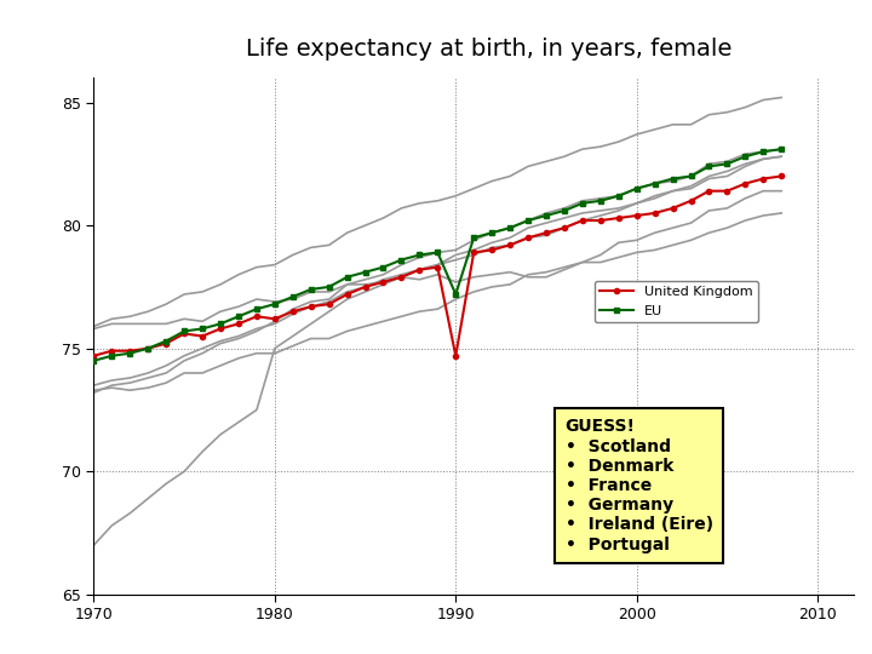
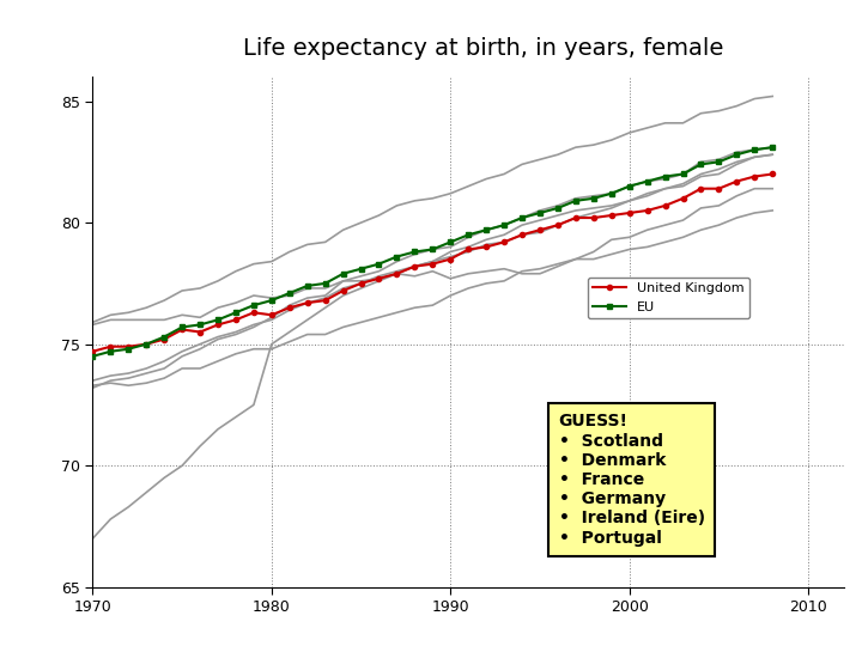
United Kingdom/1990: 74.7 -> 78.5
EU/1990: 77.2 -> 79.2
